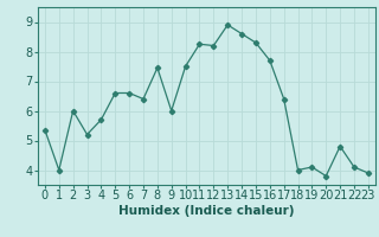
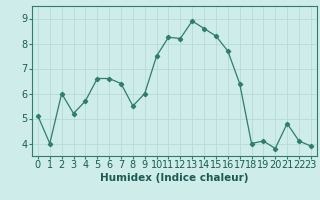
0: 5.35 -> 5.10
8: 7.45 -> 5.50
